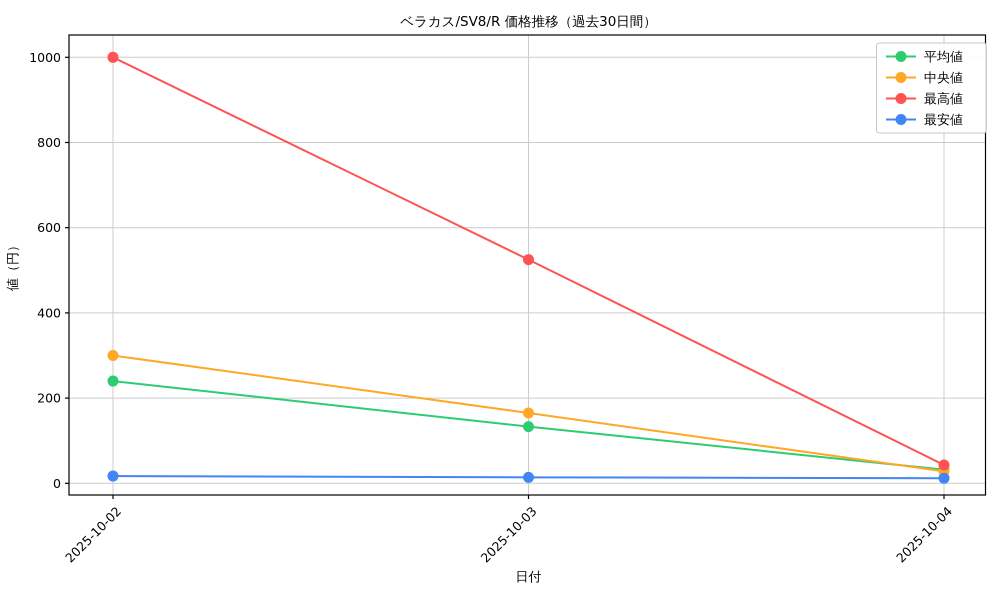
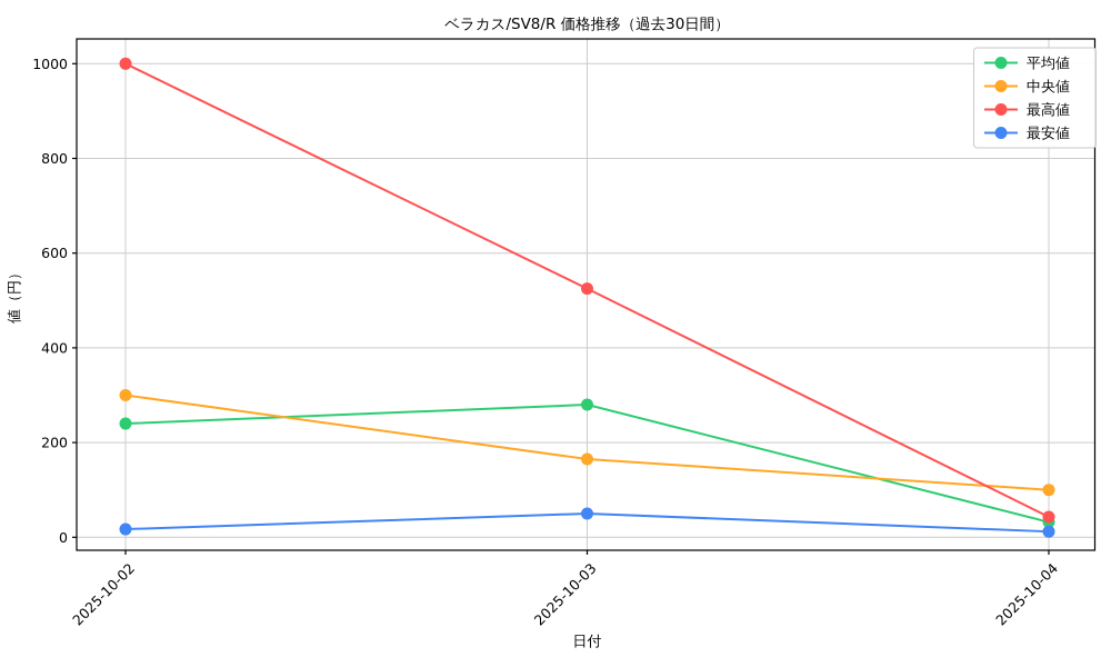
平均値/2025-10-03: 130 -> 280
最安値/2025-10-03: 10 -> 50
中央値/2025-10-04: 30 -> 100
